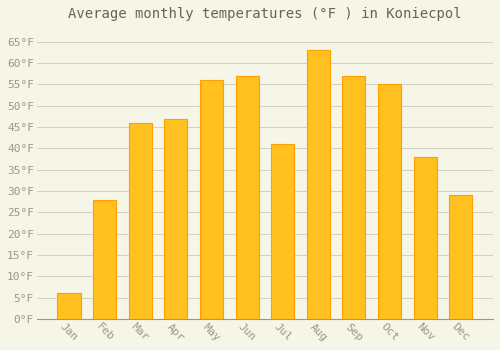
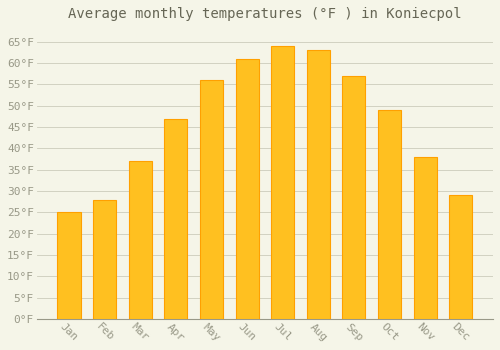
Jan: 6°F -> 25°F
Mar: 46°F -> 37°F
Jun: 57°F -> 61°F
Jul: 41°F -> 64°F
Oct: 55°F -> 49°F
